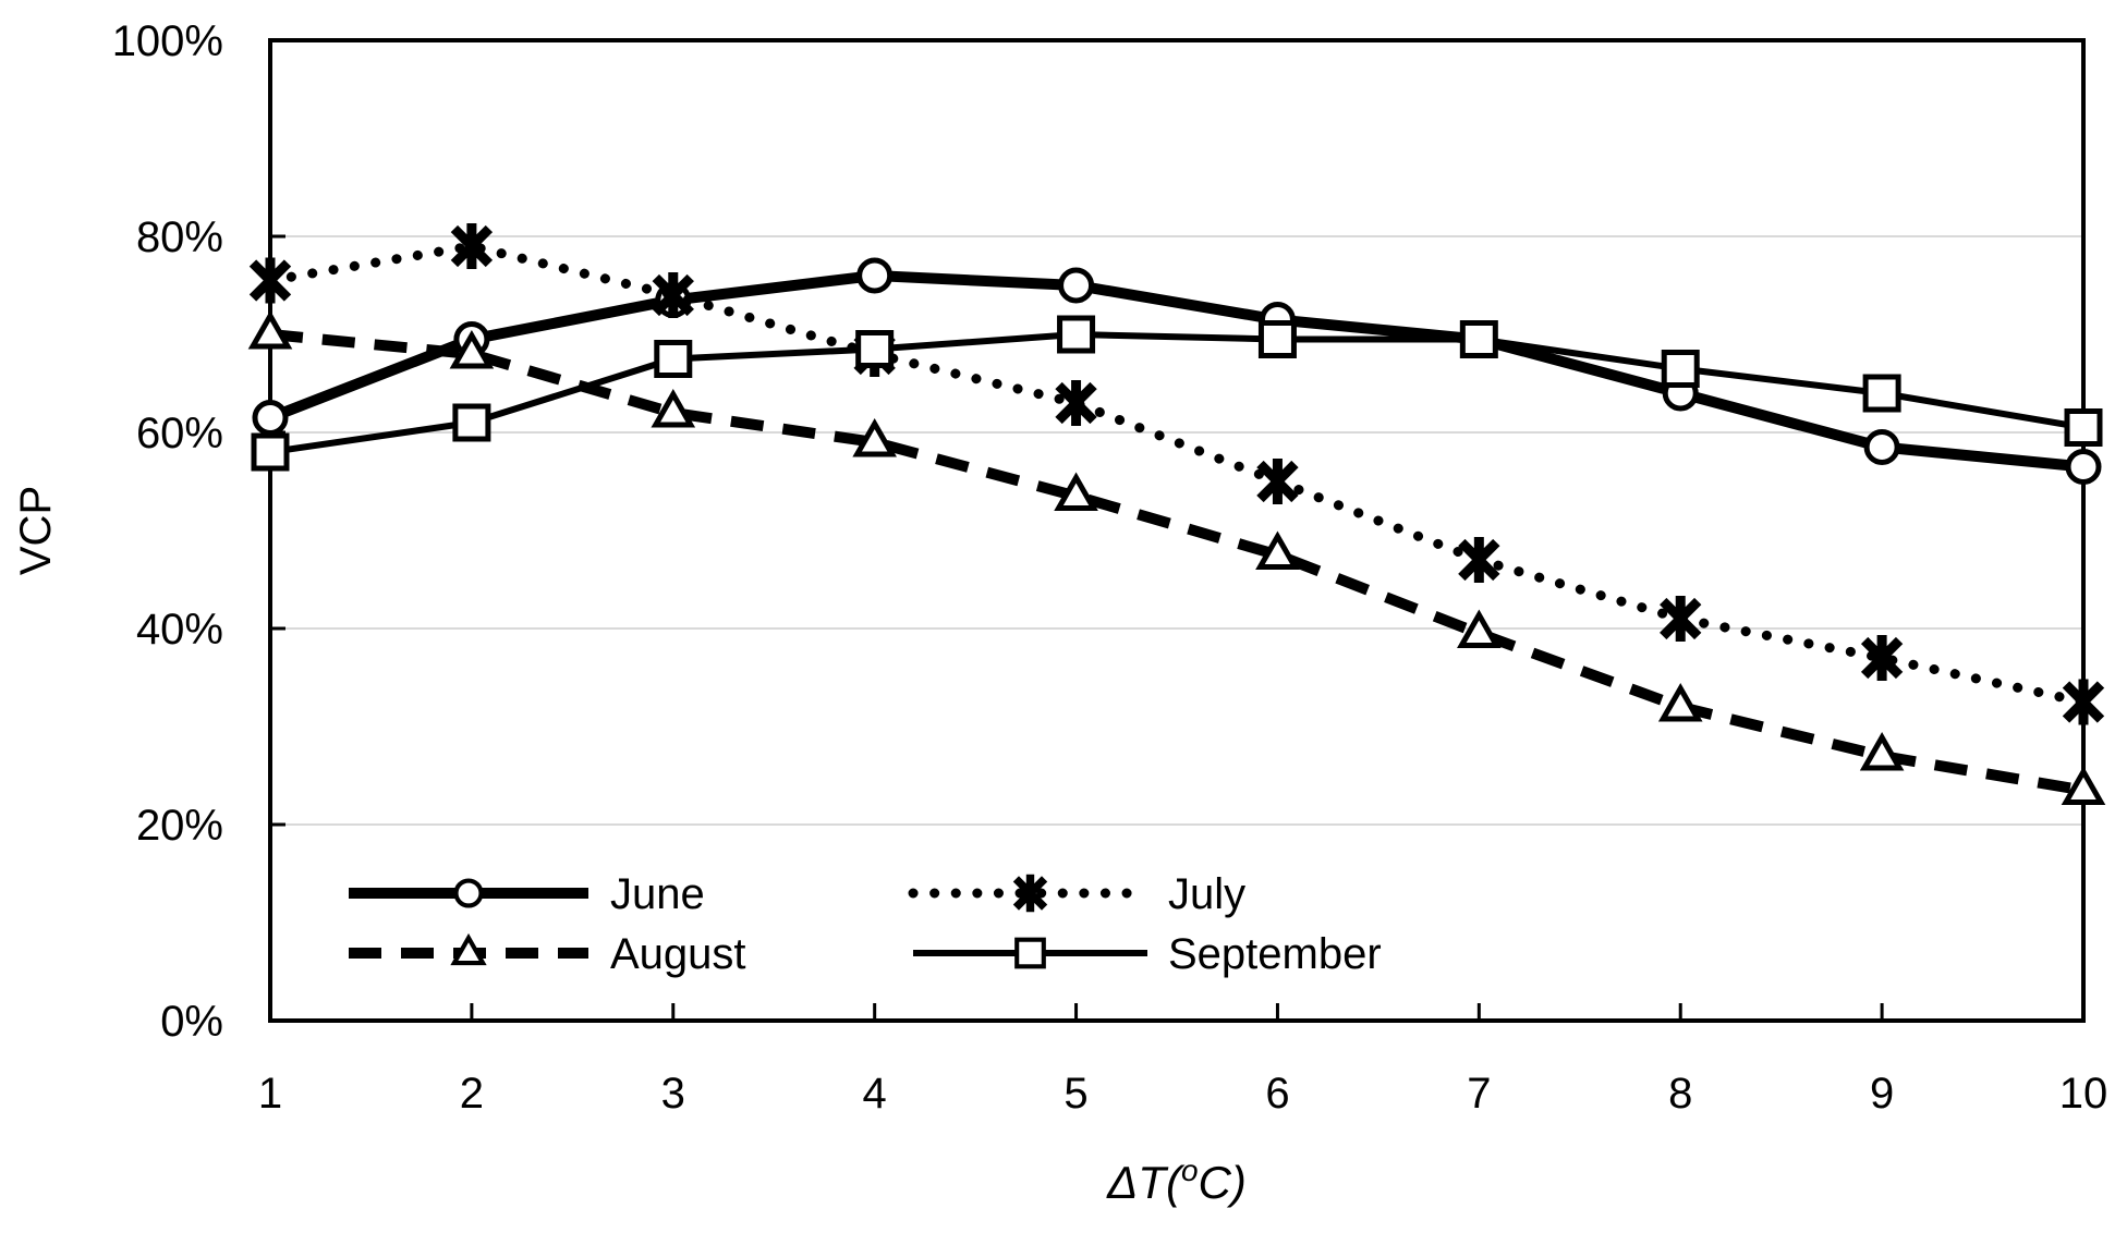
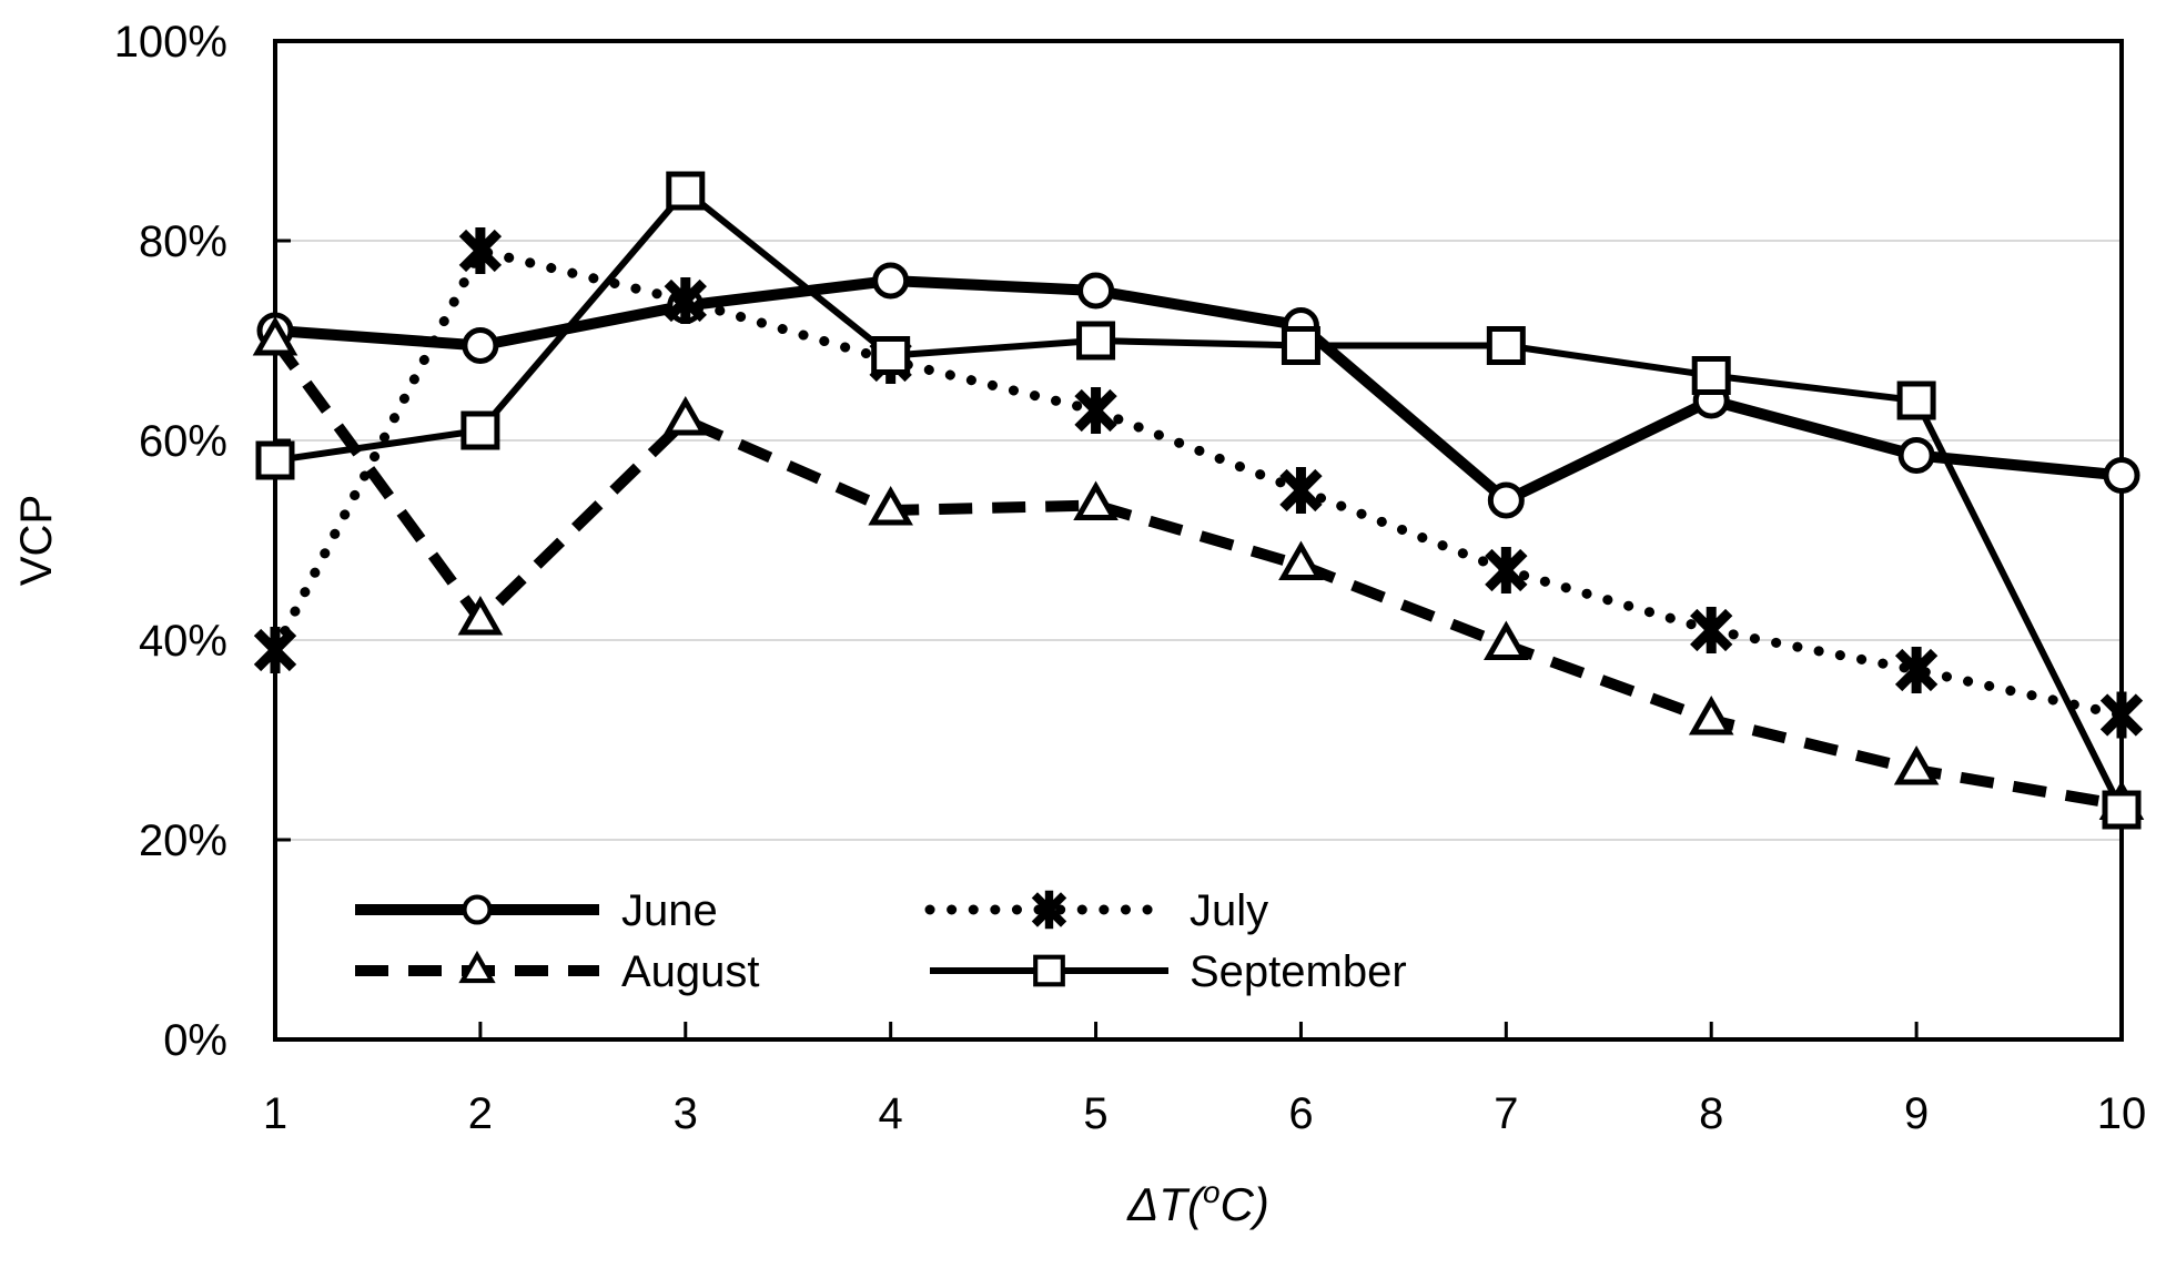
June/1: 62% -> 71%
July/1: 76% -> 39%
August/2: 68% -> 42%
September/3: 68% -> 85%
August/4: 59% -> 53%
June/7: 70% -> 54%
September/10: 60% -> 23%
